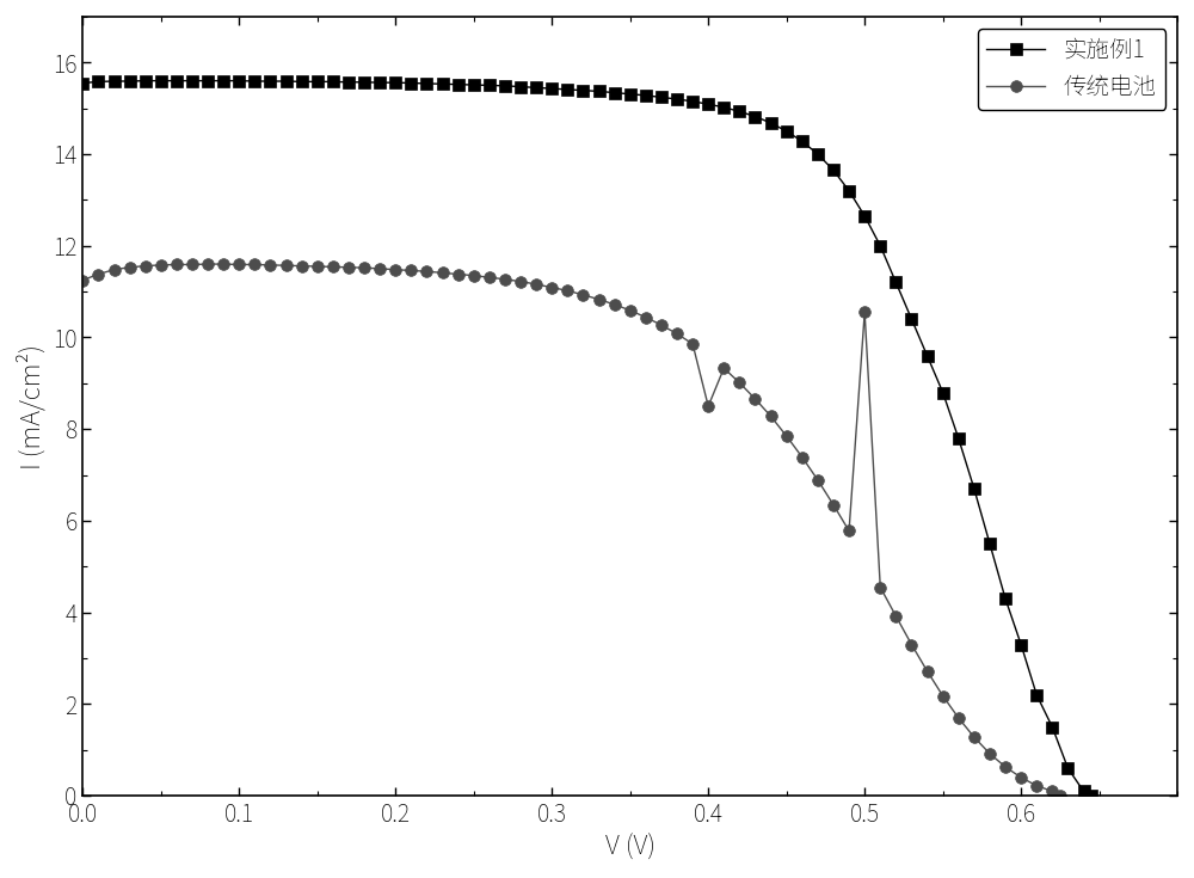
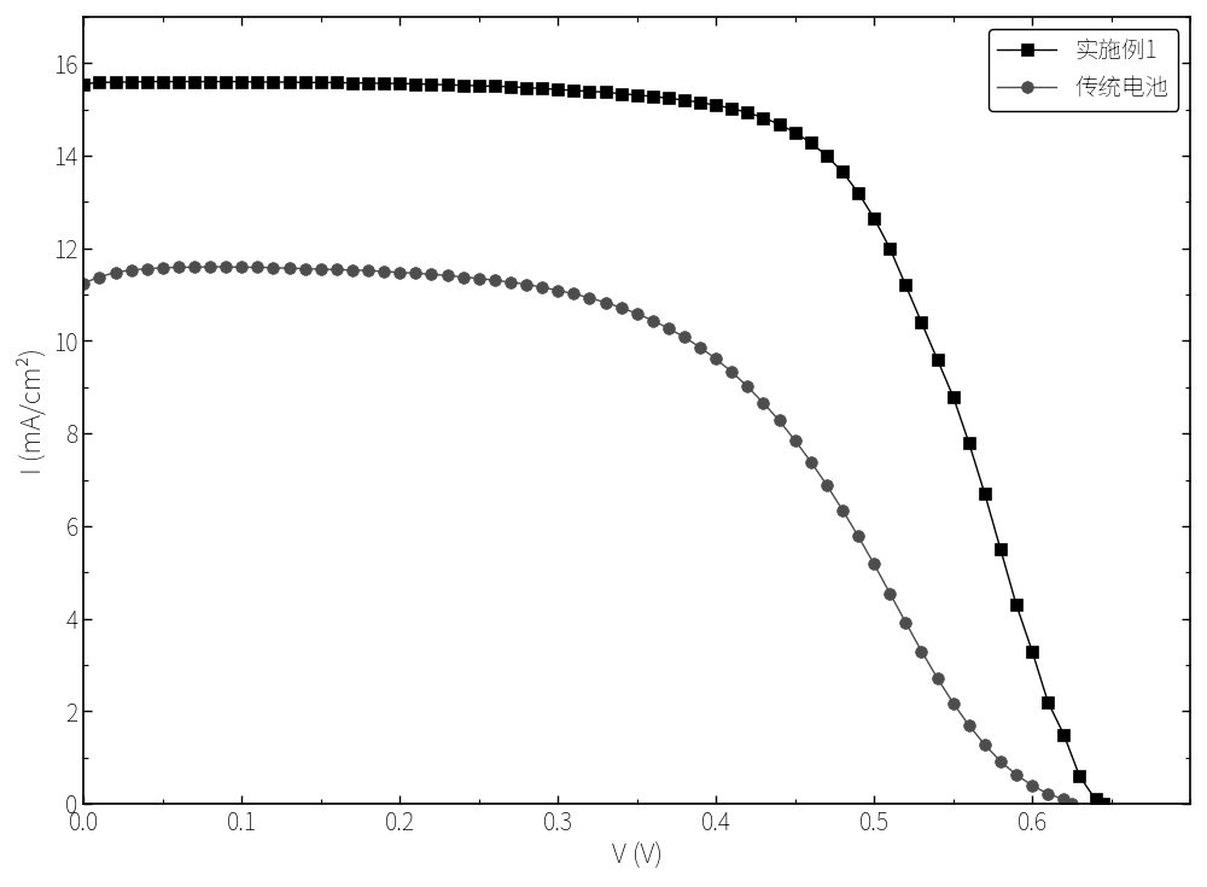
传统电池/0.4: 8.50 -> 9.61
传统电池/0.5: 10.55 -> 5.18
